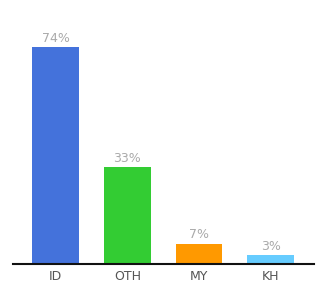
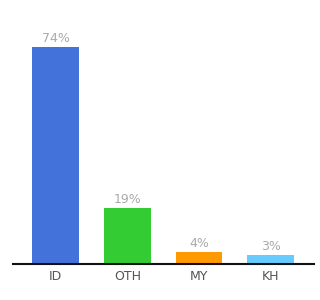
OTH: 33% -> 19%
MY: 7% -> 4%
